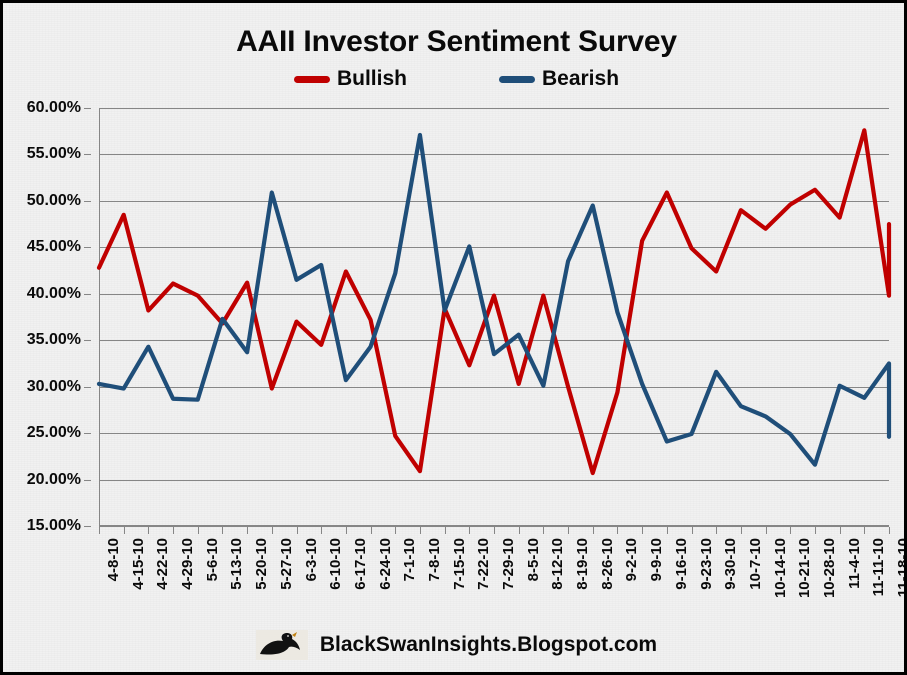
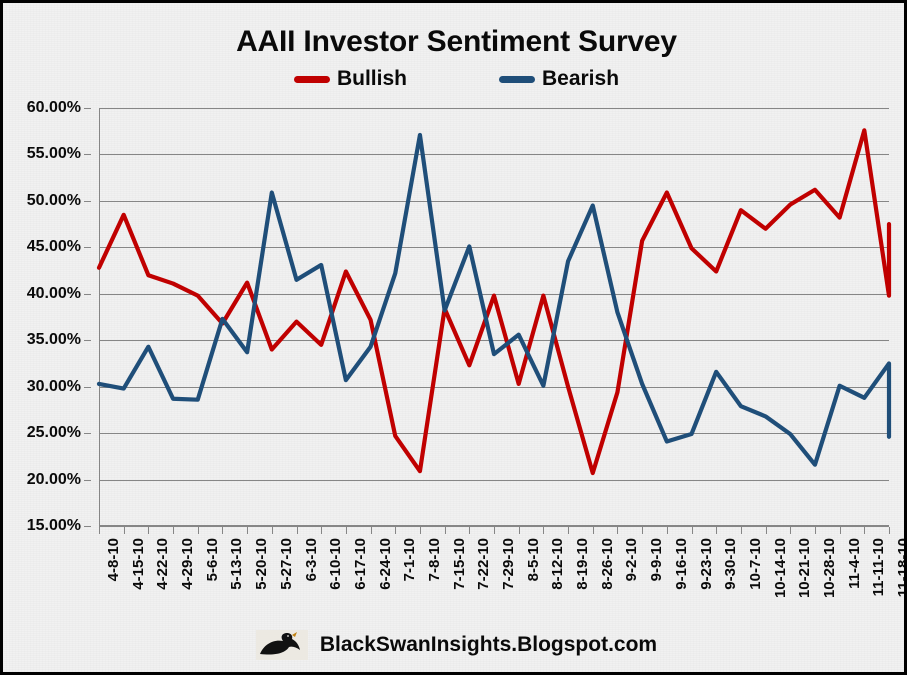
Bullish/4-22-10: 38% -> 42%
Bullish/5-27-10: 30% -> 34%
